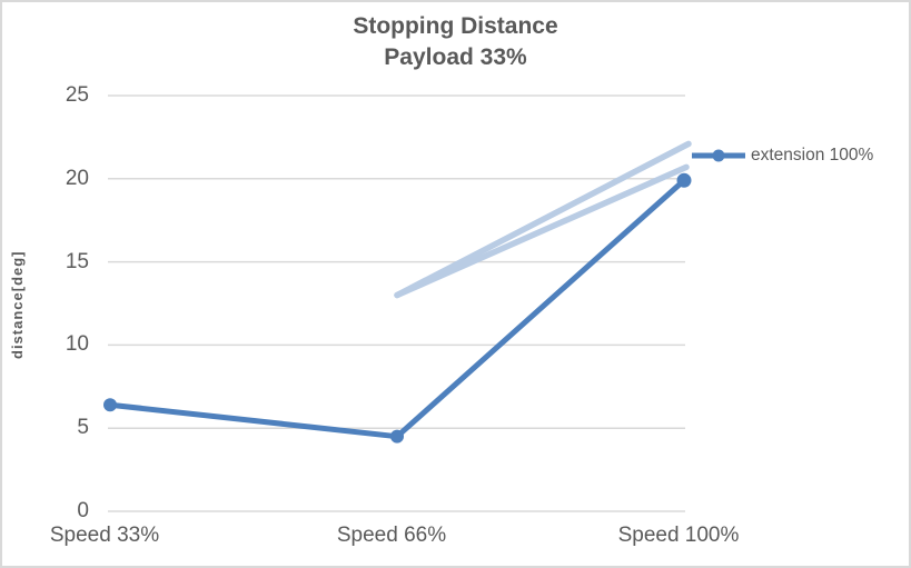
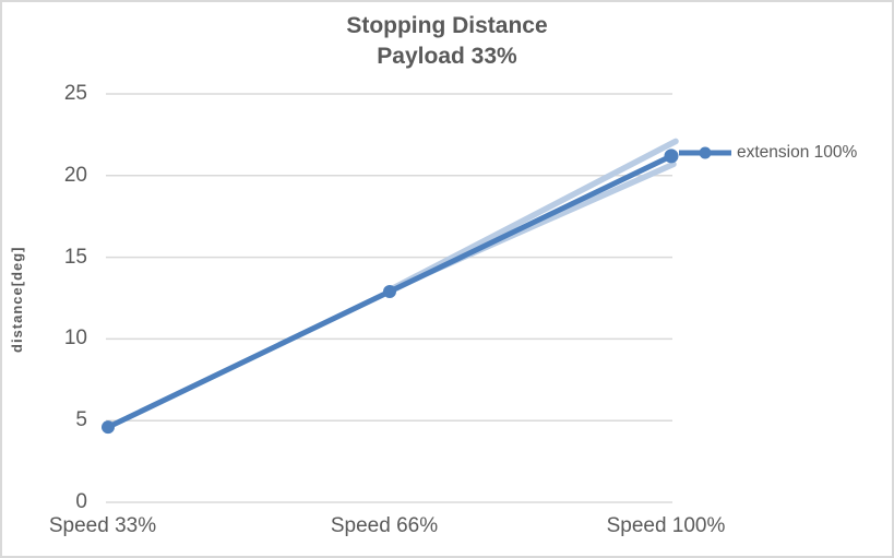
Speed 33%: 6.4 -> 4.6
Speed 66%: 4.5 -> 12.9
Speed 100%: 19.9 -> 21.2
